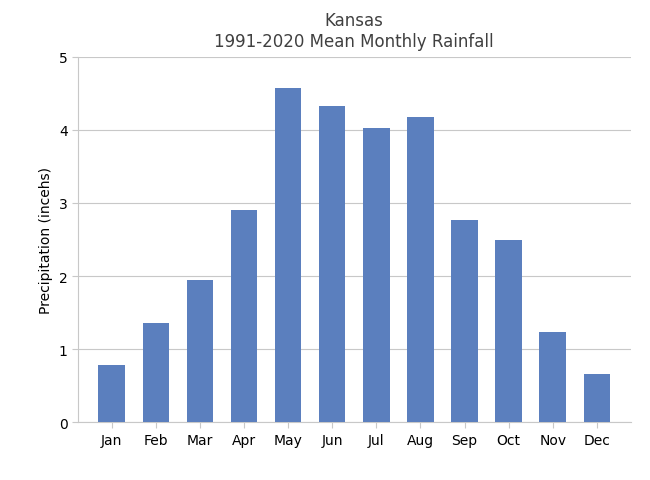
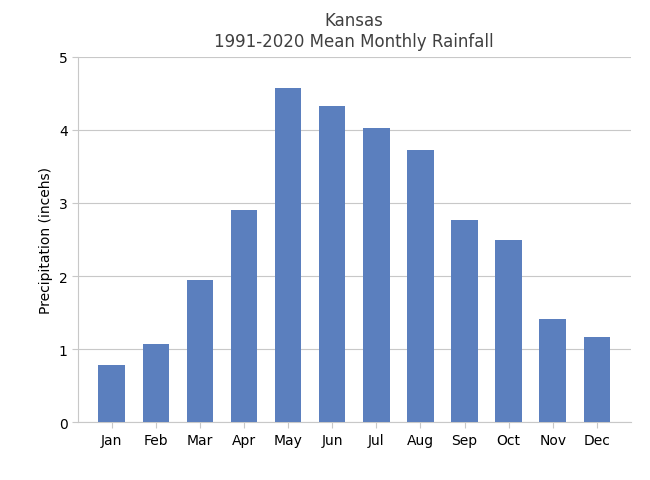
Feb: 1.36 -> 1.07
Aug: 4.18 -> 3.72
Nov: 1.24 -> 1.41
Dec: 0.66 -> 1.17
